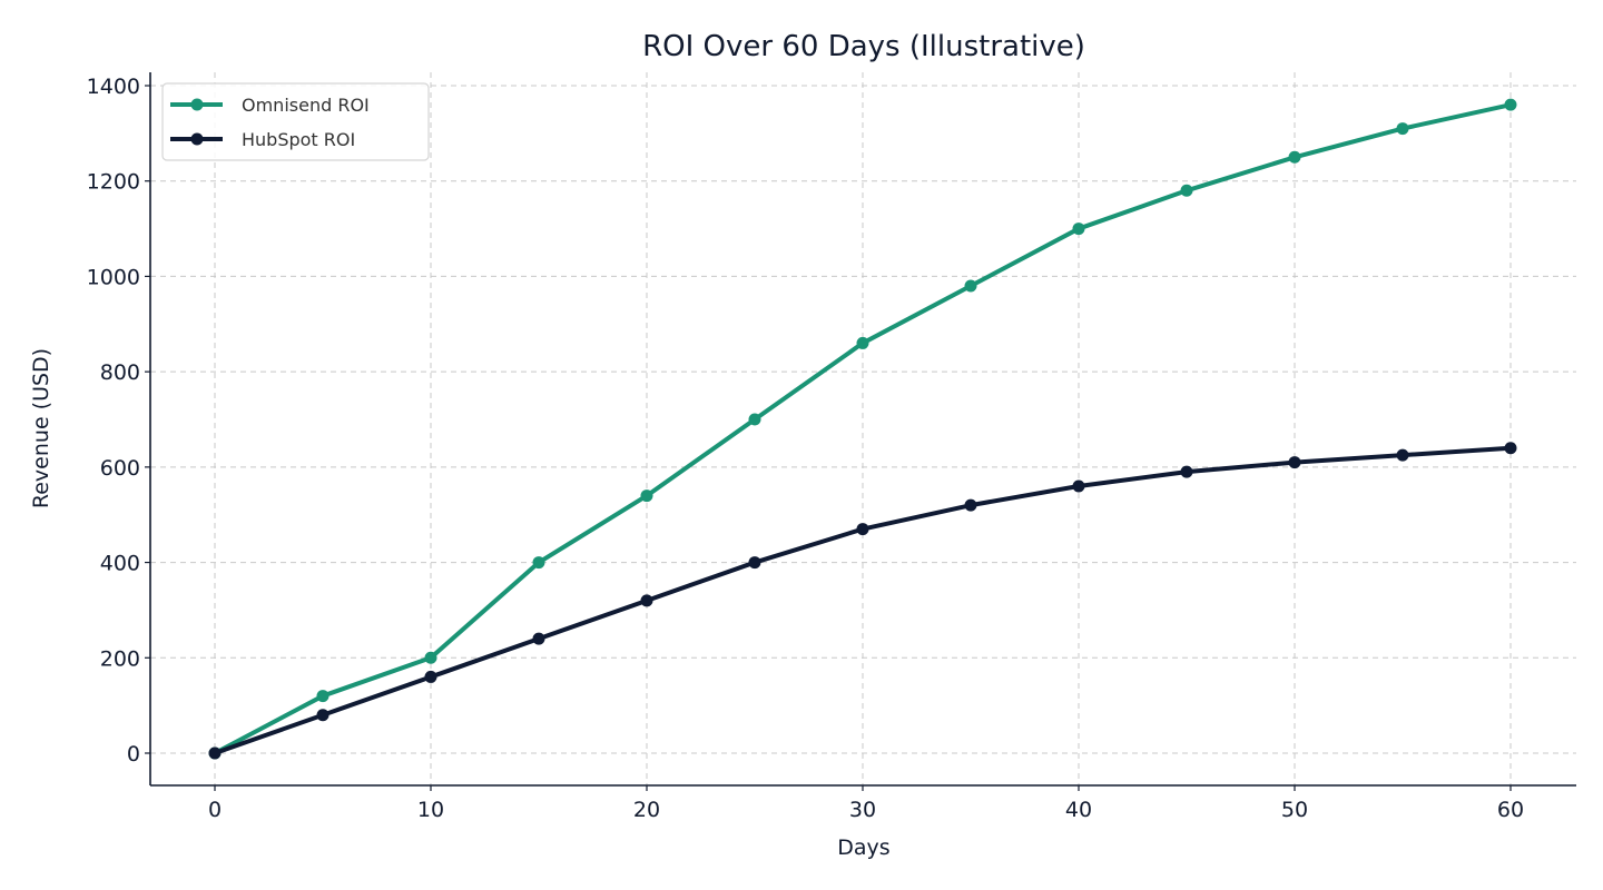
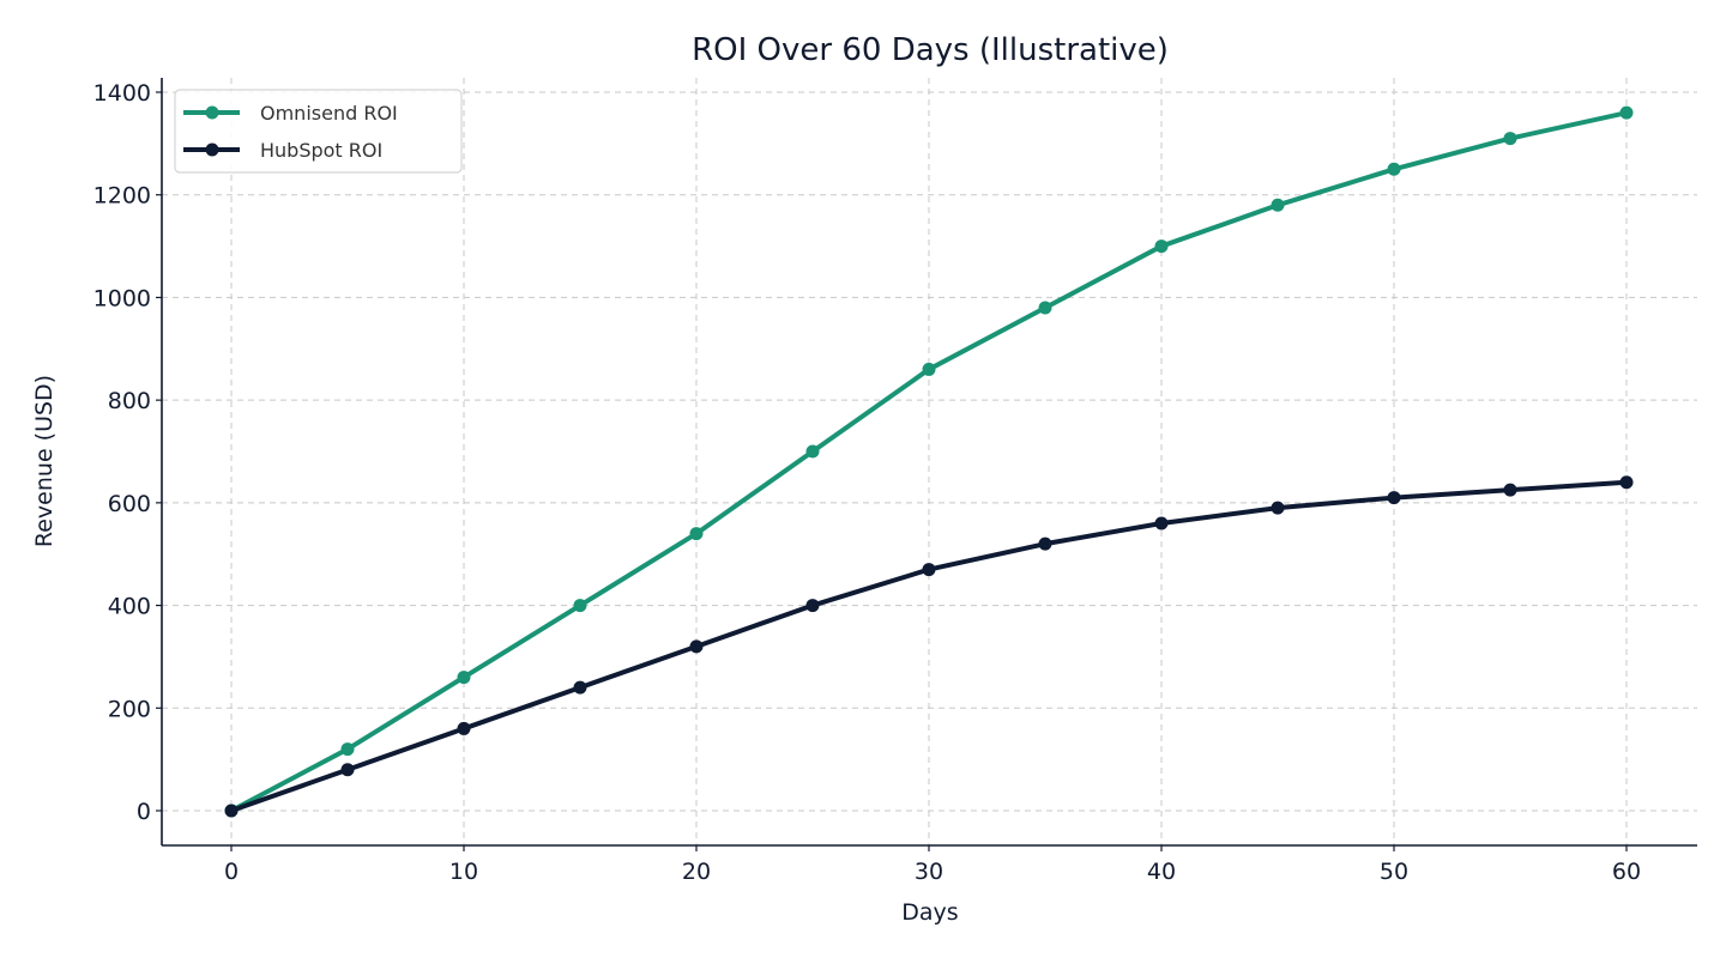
Omnisend ROI/10: 200 -> 260
